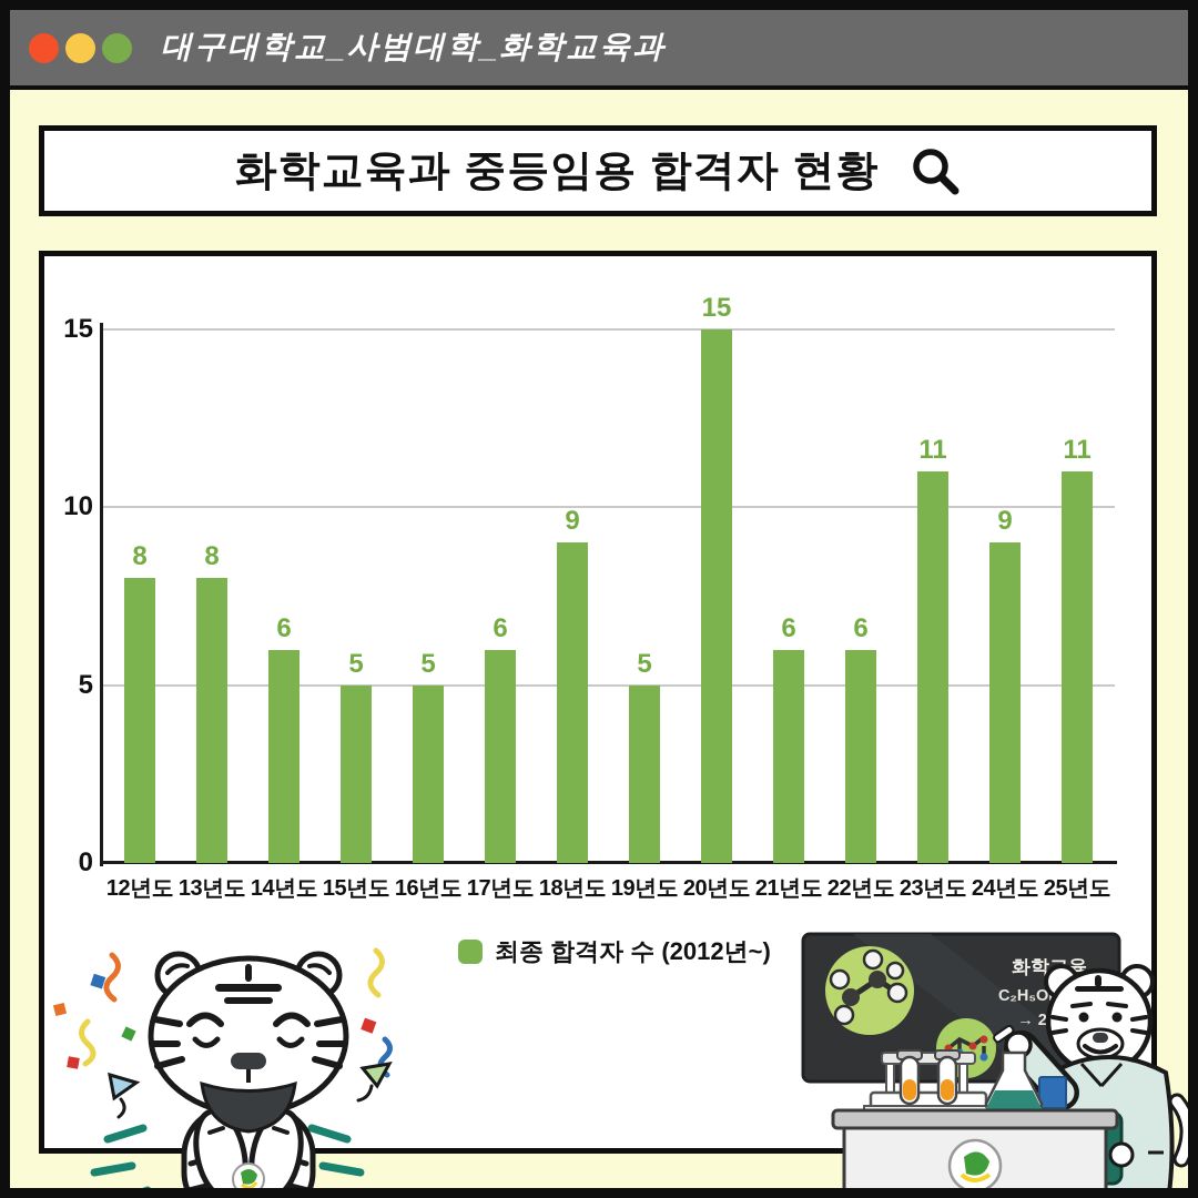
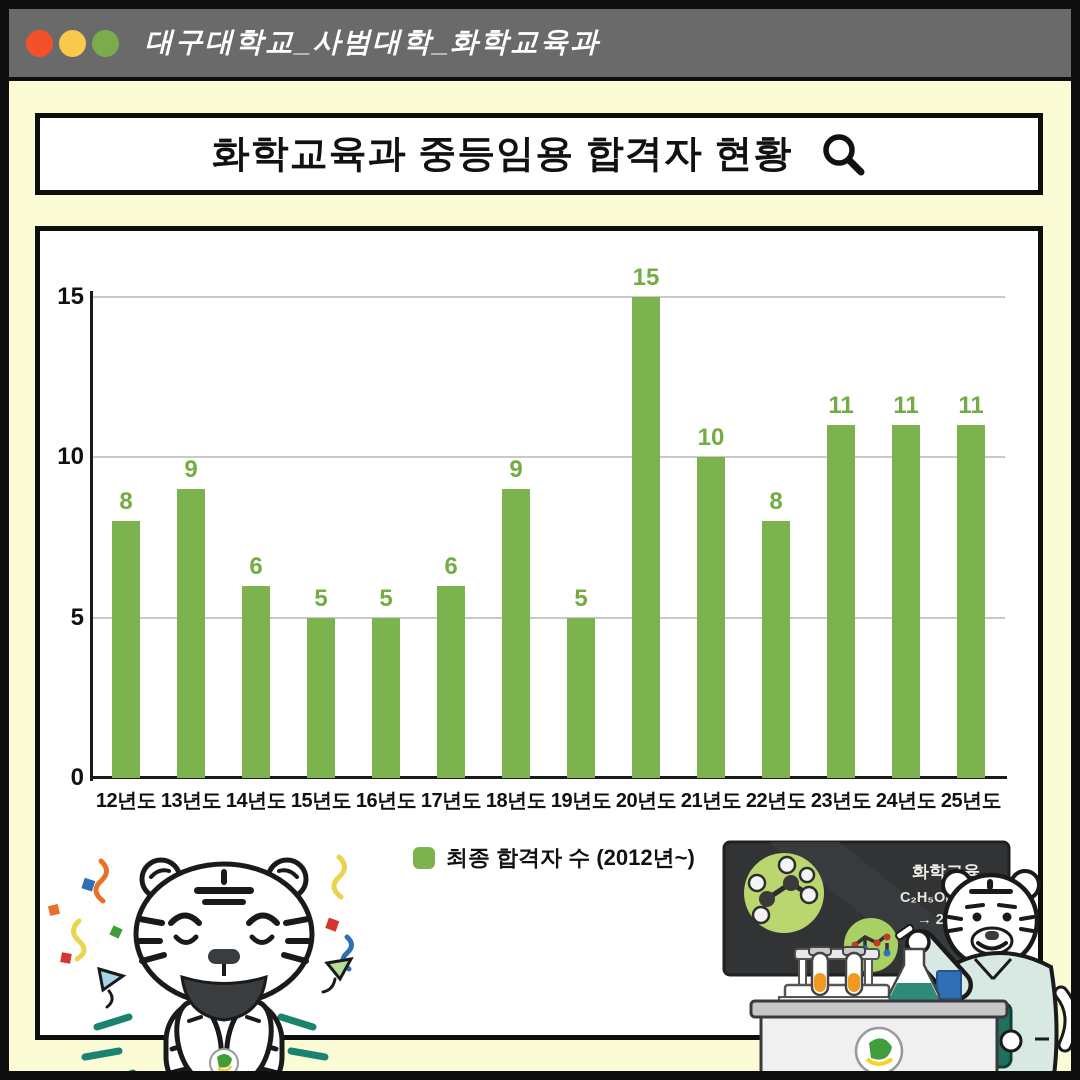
13년도: 8 -> 9
21년도: 6 -> 10
22년도: 6 -> 8
24년도: 9 -> 11
